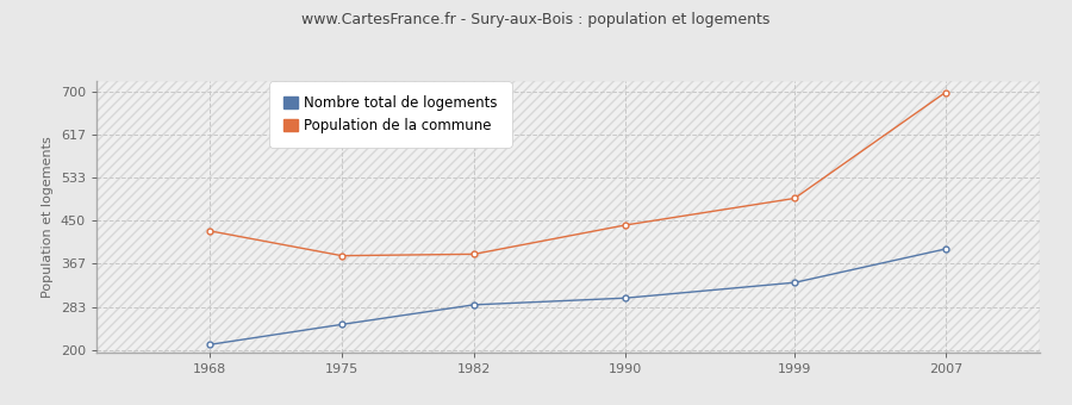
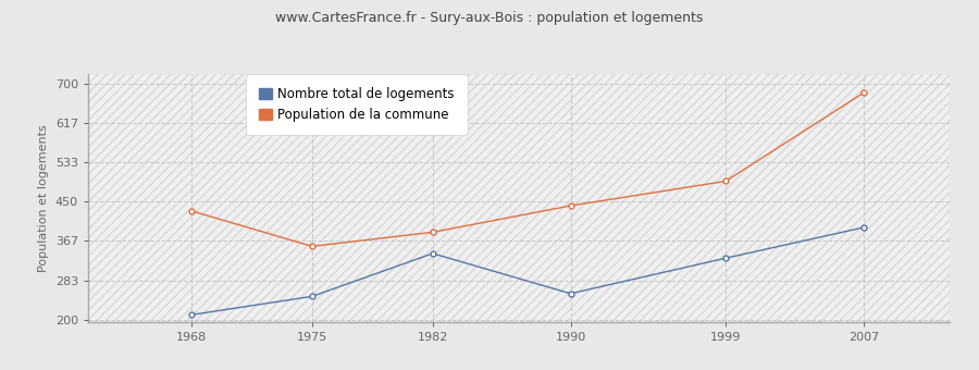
Population de la commune/1975: 382 -> 355
Nombre total de logements/1982: 287 -> 340
Nombre total de logements/1990: 300 -> 255
Population de la commune/2007: 698 -> 680
